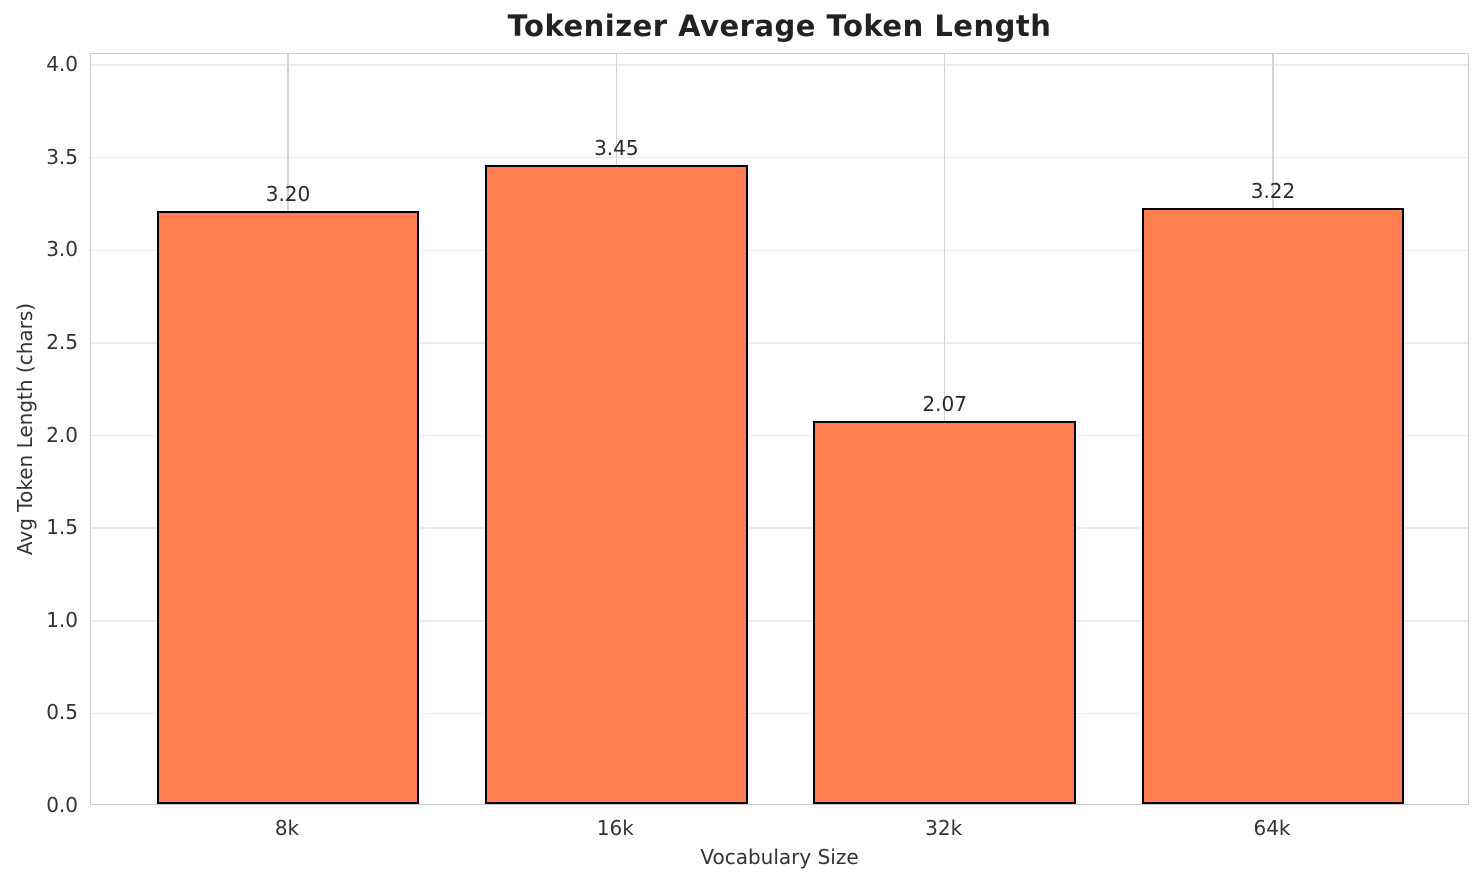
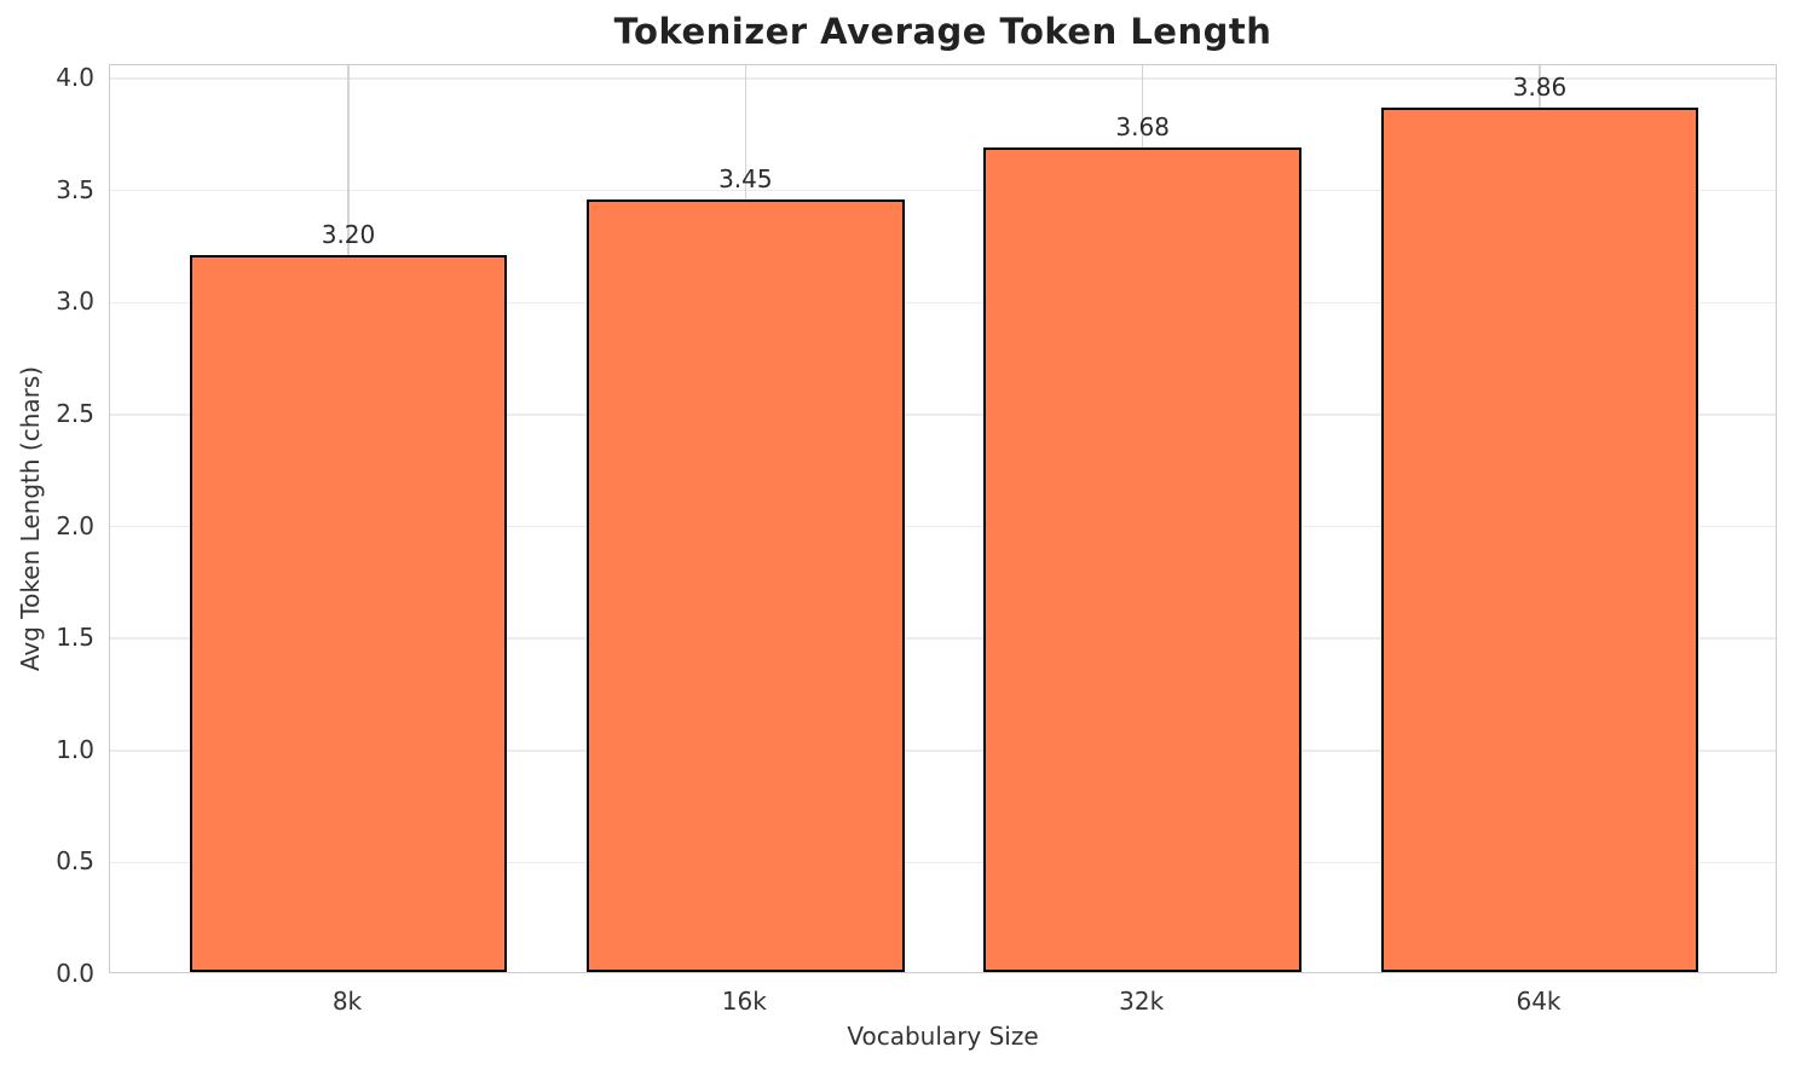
32k: 2.07 -> 3.68
64k: 3.22 -> 3.86
